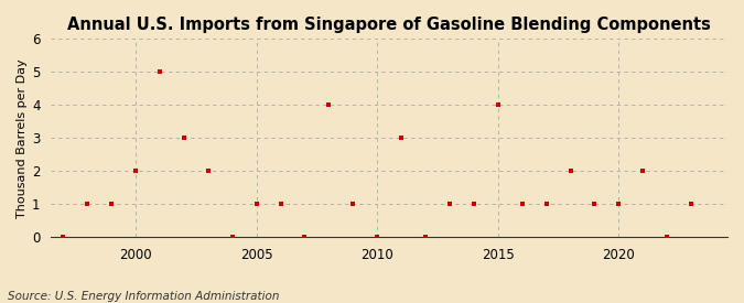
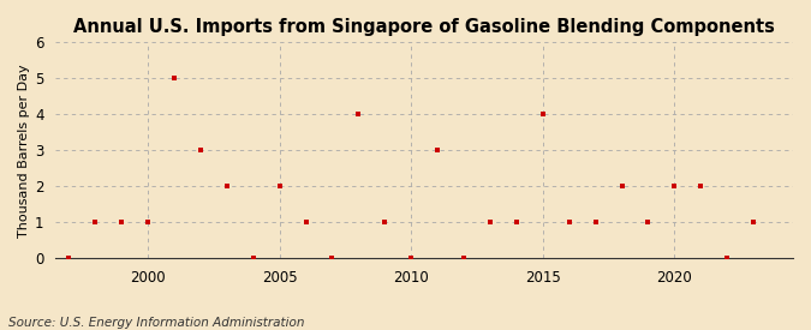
2000: 2 -> 1
2005: 1 -> 2
2020: 1 -> 2
